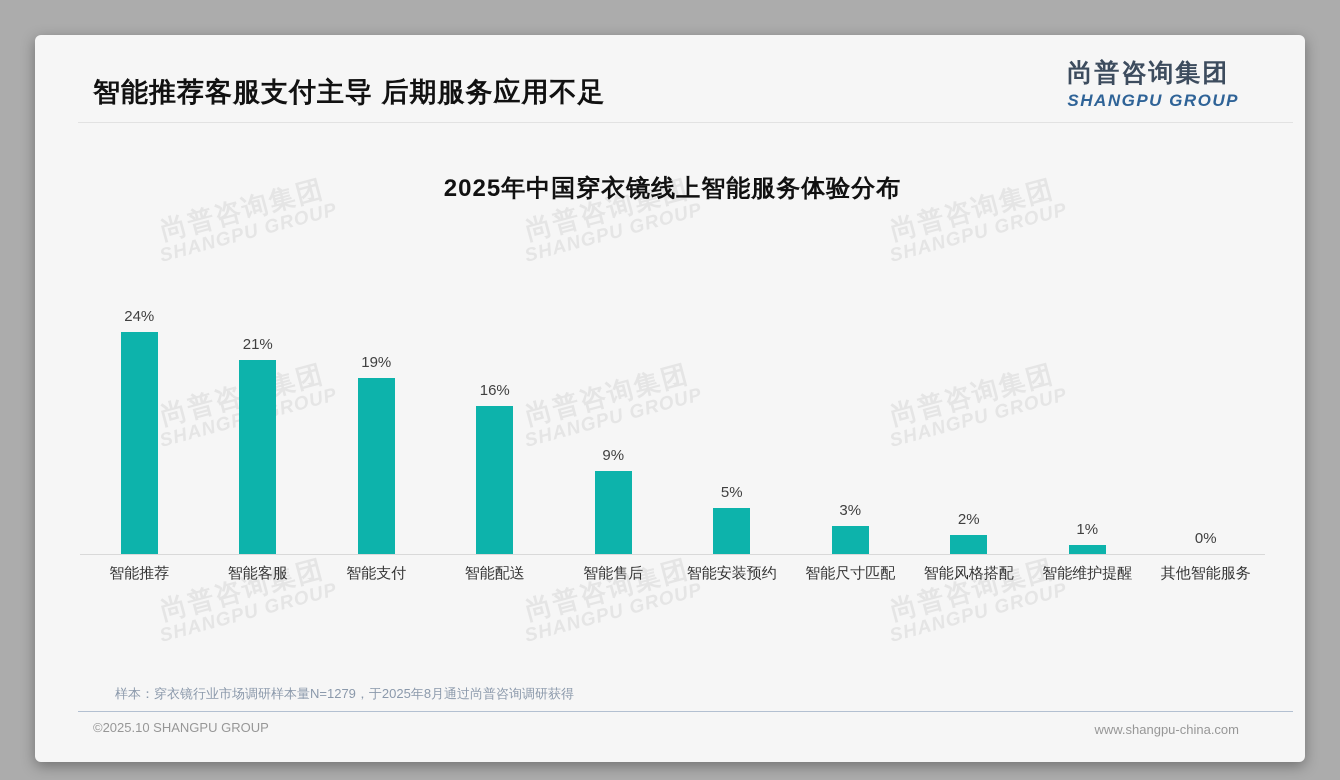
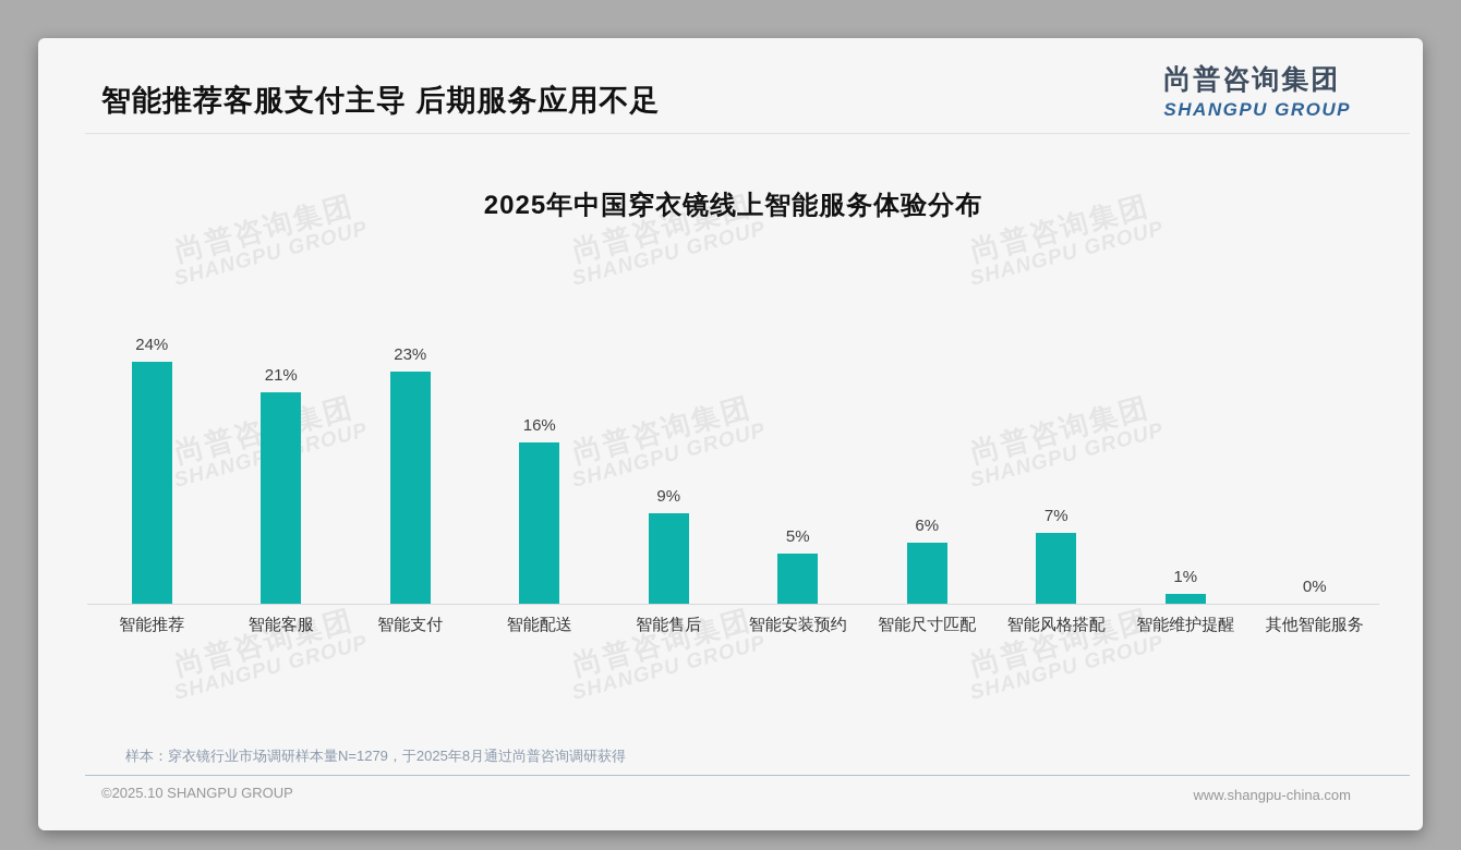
智能支付: 19% -> 23%
智能尺寸匹配: 3% -> 6%
智能风格搭配: 2% -> 7%
